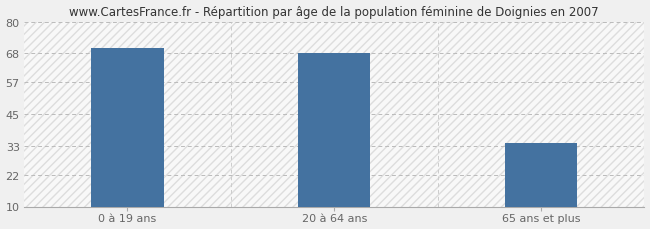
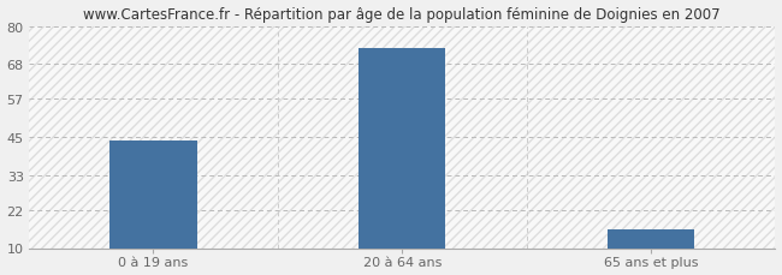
0 à 19 ans: 70 -> 44
20 à 64 ans: 68 -> 73
65 ans et plus: 34 -> 16
